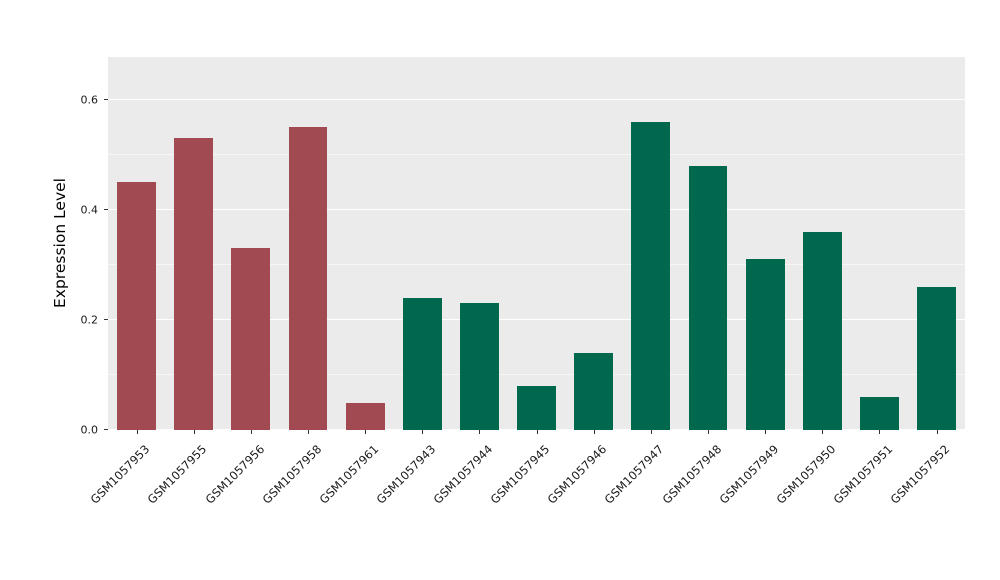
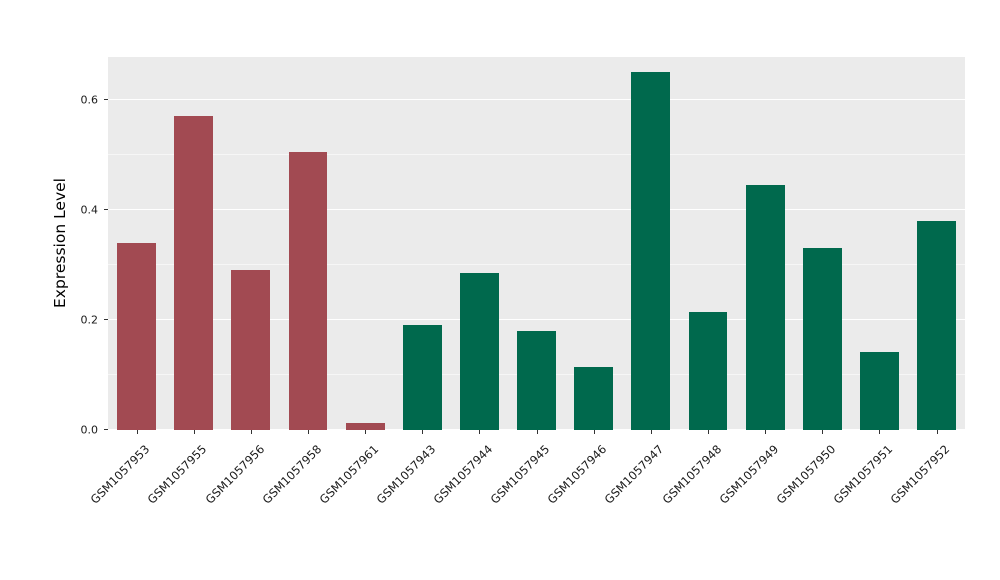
GSM1057953: 0.45 -> 0.34
GSM1057955: 0.53 -> 0.57
GSM1057956: 0.33 -> 0.29
GSM1057958: 0.55 -> 0.51
GSM1057961: 0.05 -> 0.01
GSM1057943: 0.24 -> 0.19
GSM1057944: 0.23 -> 0.28
GSM1057945: 0.08 -> 0.18
GSM1057946: 0.14 -> 0.12
GSM1057947: 0.56 -> 0.65
GSM1057948: 0.48 -> 0.21
GSM1057949: 0.31 -> 0.45
GSM1057950: 0.36 -> 0.33
GSM1057951: 0.06 -> 0.14
GSM1057952: 0.26 -> 0.38
